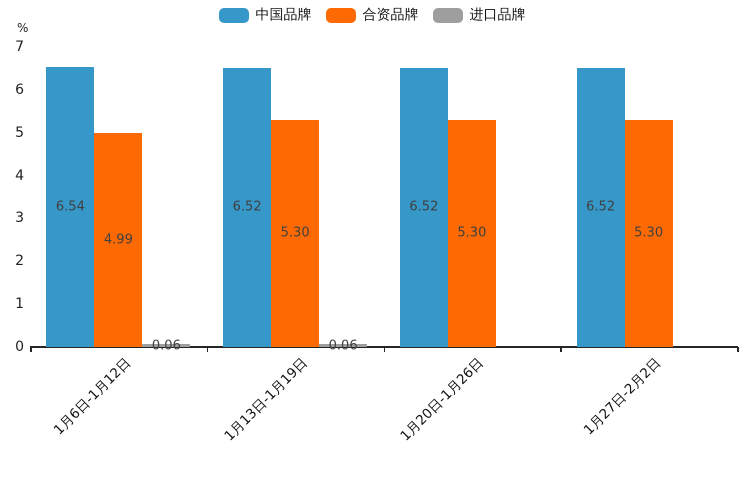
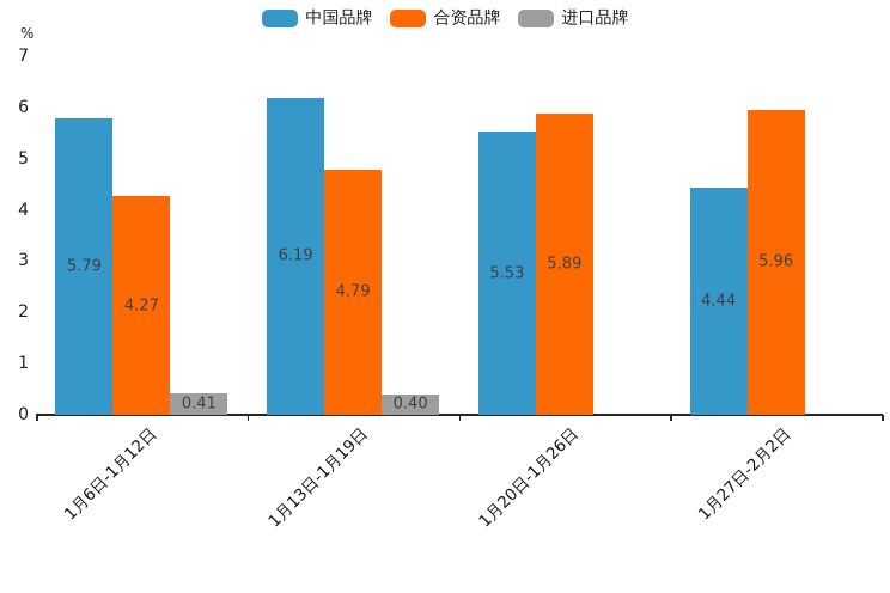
中国品牌/1月6日-1月12日: 6.54 -> 5.79
合资品牌/1月6日-1月12日: 4.99 -> 4.27
进口品牌/1月6日-1月12日: 0.06 -> 0.41
中国品牌/1月13日-1月19日: 6.52 -> 6.19
合资品牌/1月13日-1月19日: 5.30 -> 4.79
进口品牌/1月13日-1月19日: 0.06 -> 0.40
中国品牌/1月20日-1月26日: 6.52 -> 5.53
合资品牌/1月20日-1月26日: 5.30 -> 5.89
中国品牌/1月27日-2月2日: 6.52 -> 4.44
合资品牌/1月27日-2月2日: 5.30 -> 5.96
